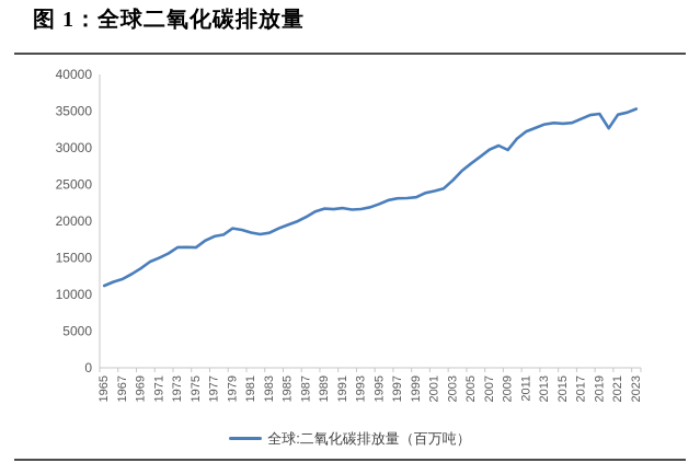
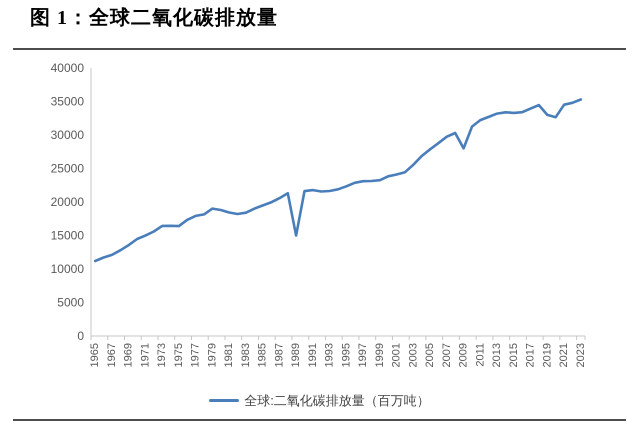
1989: 22000 -> 15000
2009: 30000 -> 28000
2019: 35000 -> 33000
